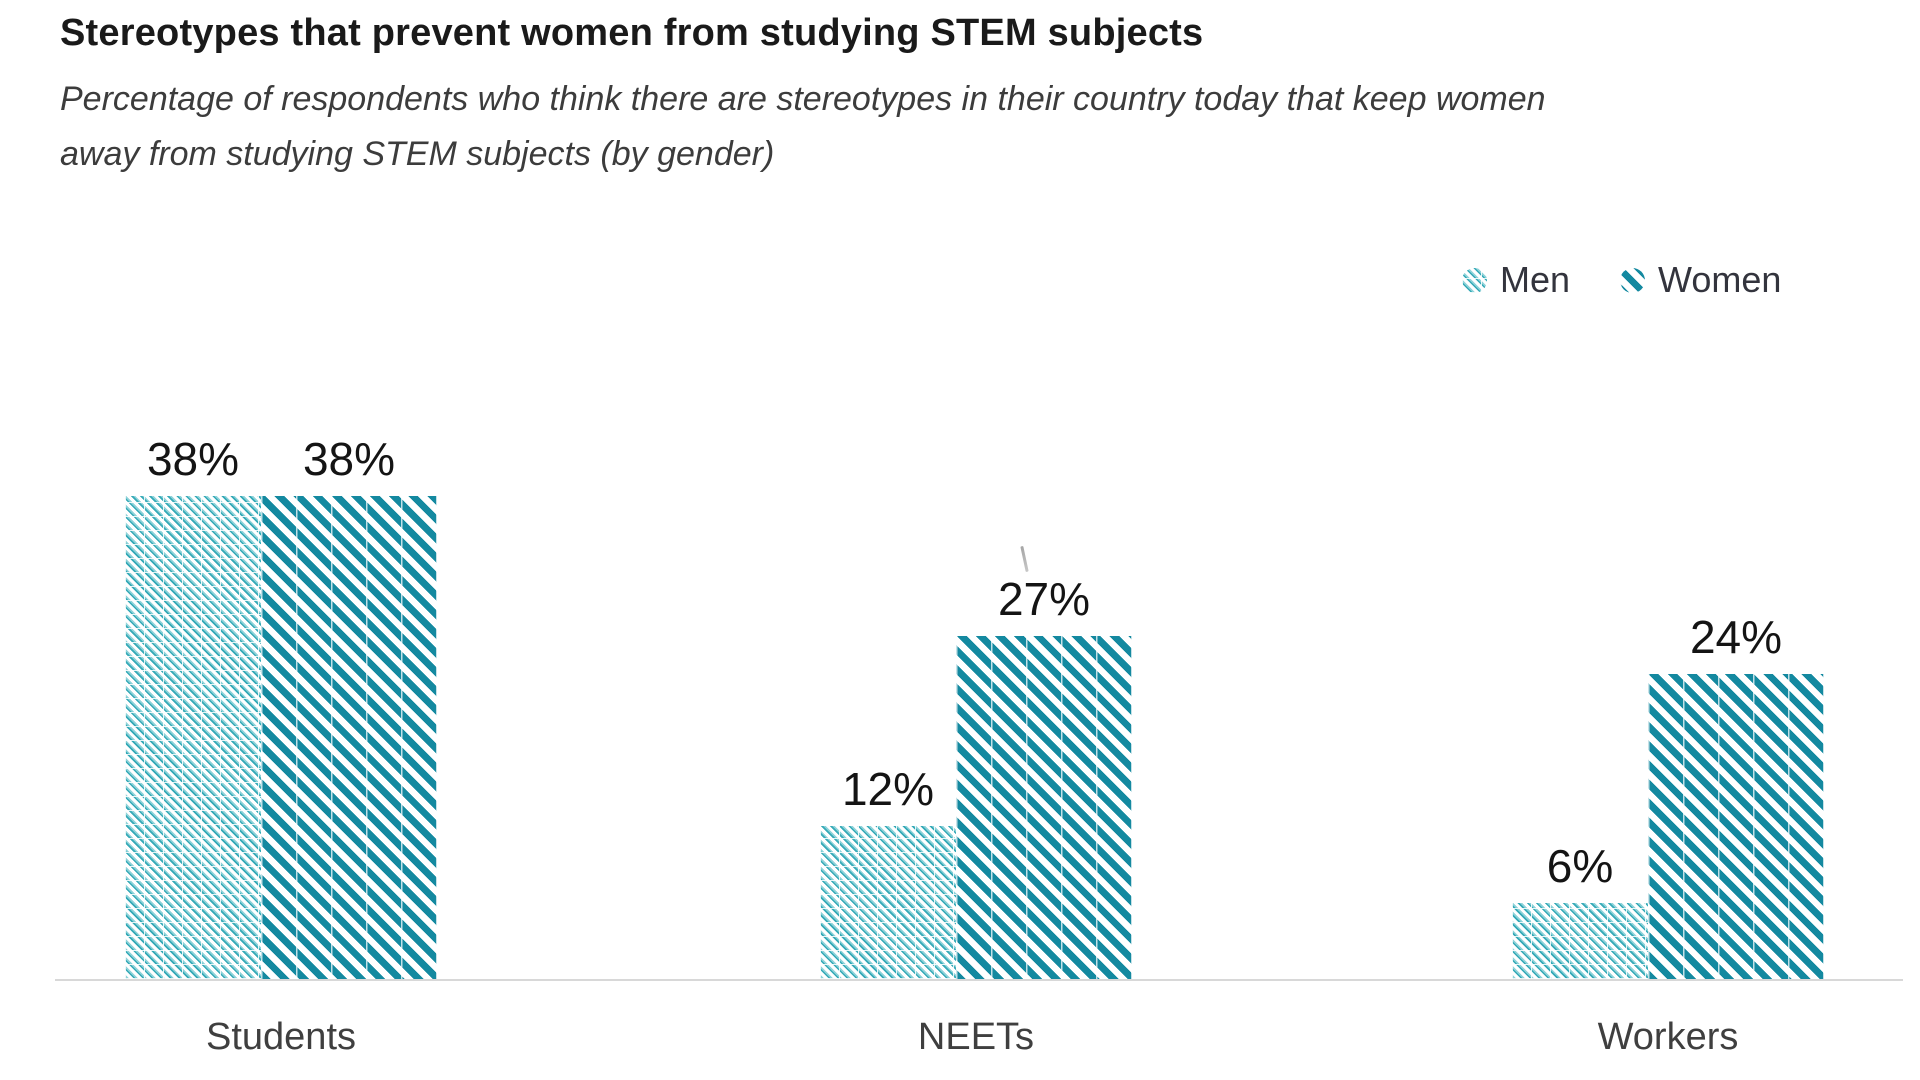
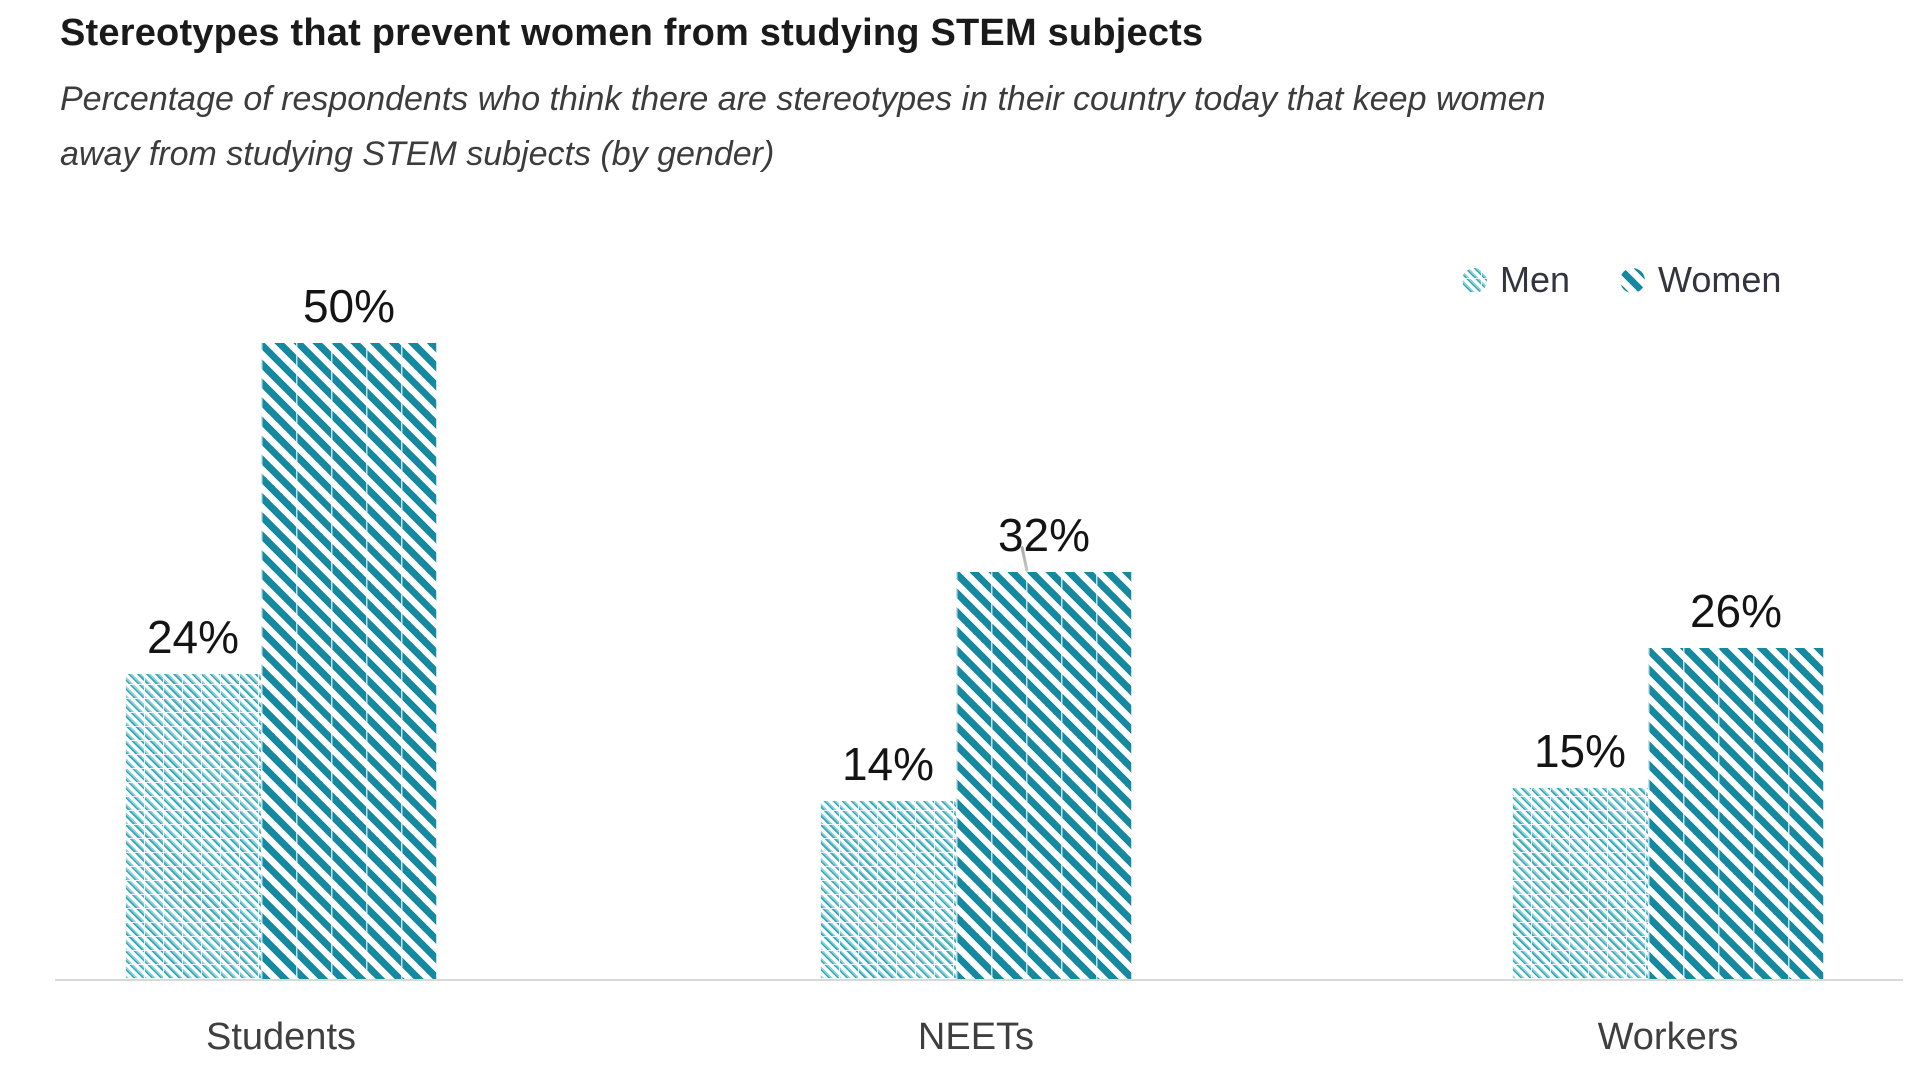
Men/Students: 38% -> 24%
Women/Students: 38% -> 50%
Men/NEETs: 12% -> 14%
Women/NEETs: 27% -> 32%
Men/Workers: 6% -> 15%
Women/Workers: 24% -> 26%
